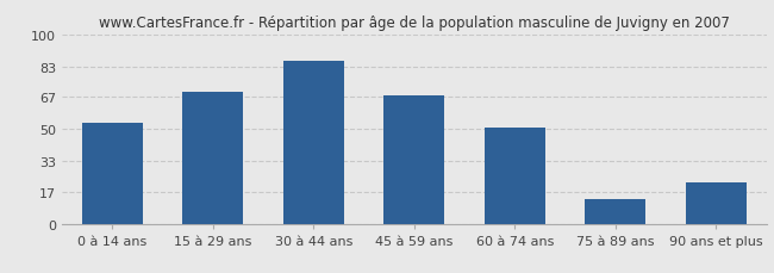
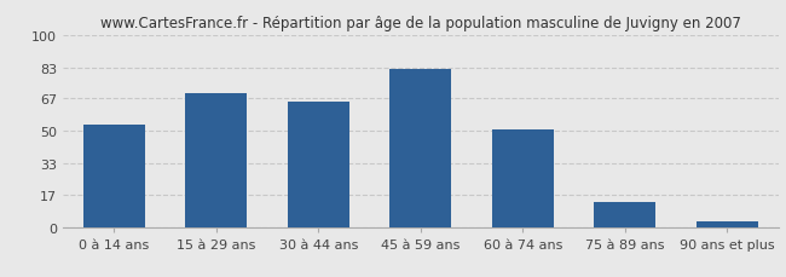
30 à 44 ans: 86 -> 65
45 à 59 ans: 68 -> 82
90 ans et plus: 22 -> 3
